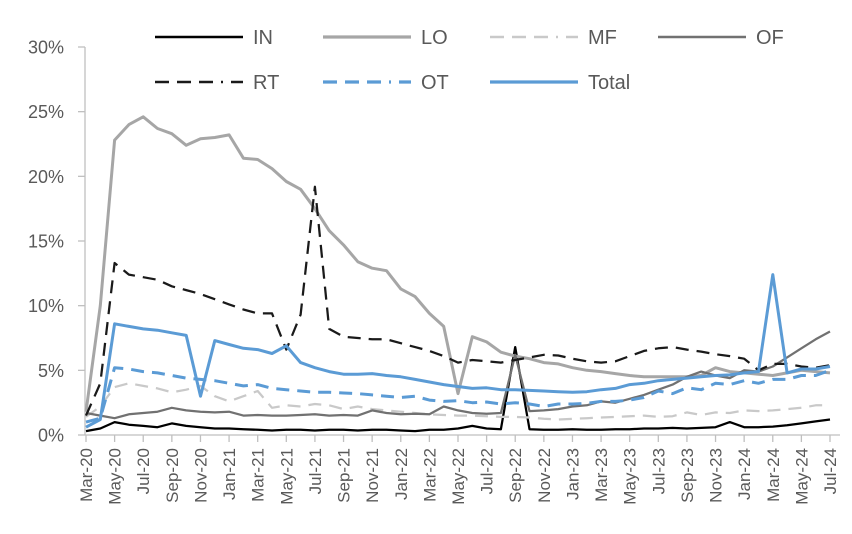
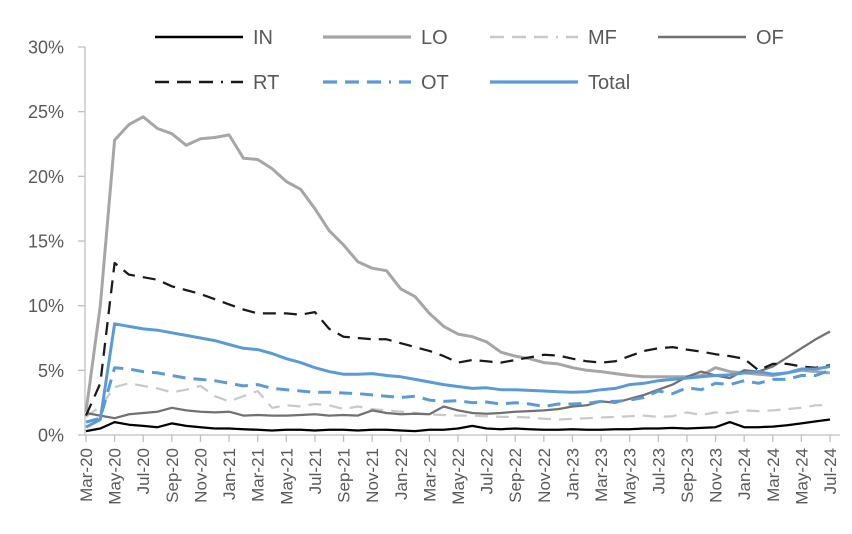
Total/Nov-20: 3.0% -> 7.5%
RT/May-21: 6.6% -> 9.4%
Total/May-21: 6.9% -> 5.9%
RT/Jul-21: 19.2% -> 9.5%
LO/May-22: 3.2% -> 7.8%
IN/Sep-22: 6.8% -> 0.5%
OF/Sep-22: 6.2% -> 1.8%
Total/Mar-24: 12.4% -> 4.7%
